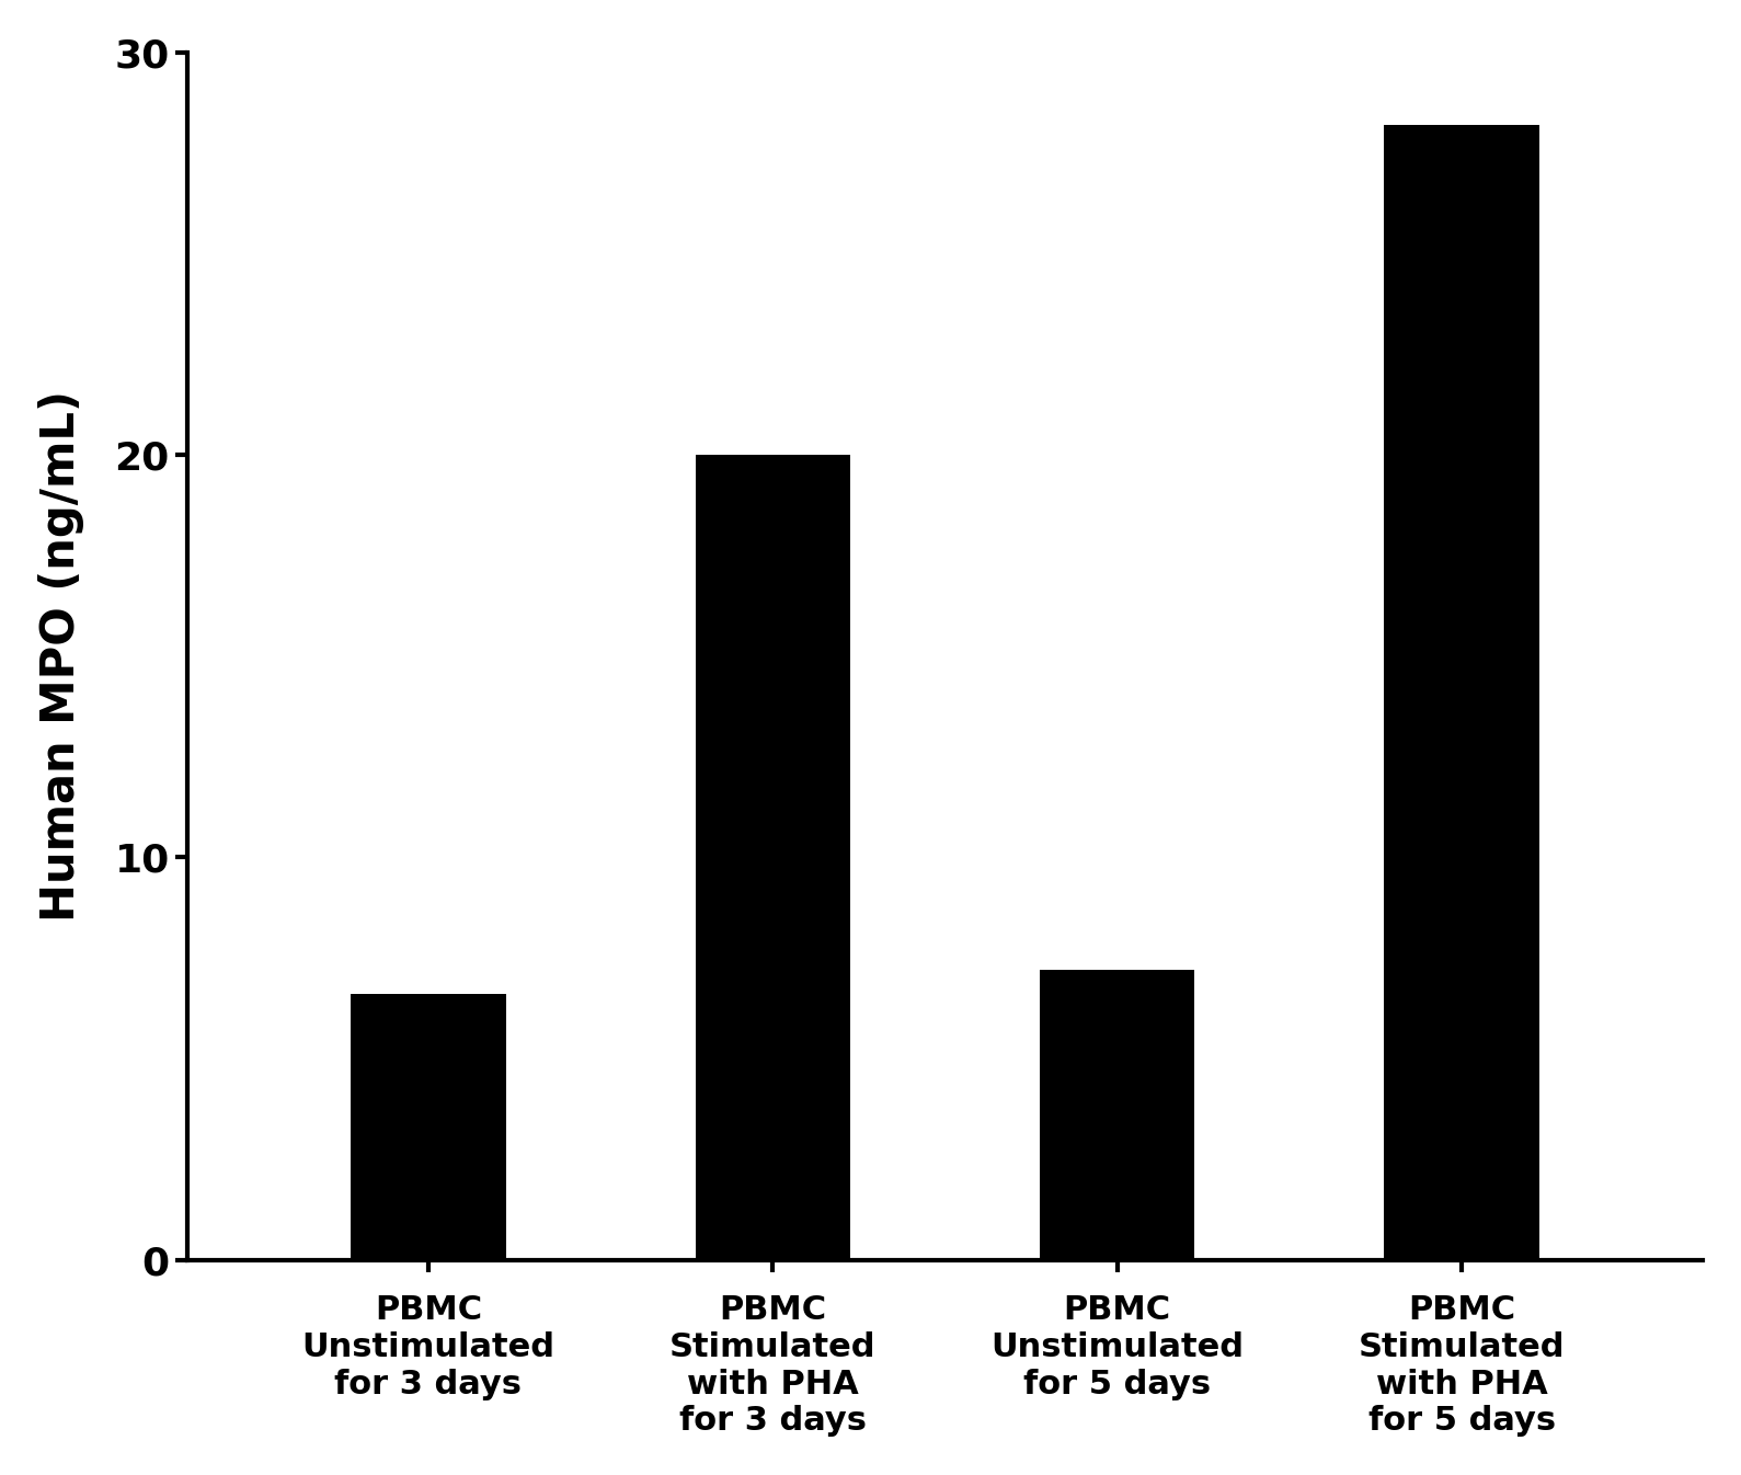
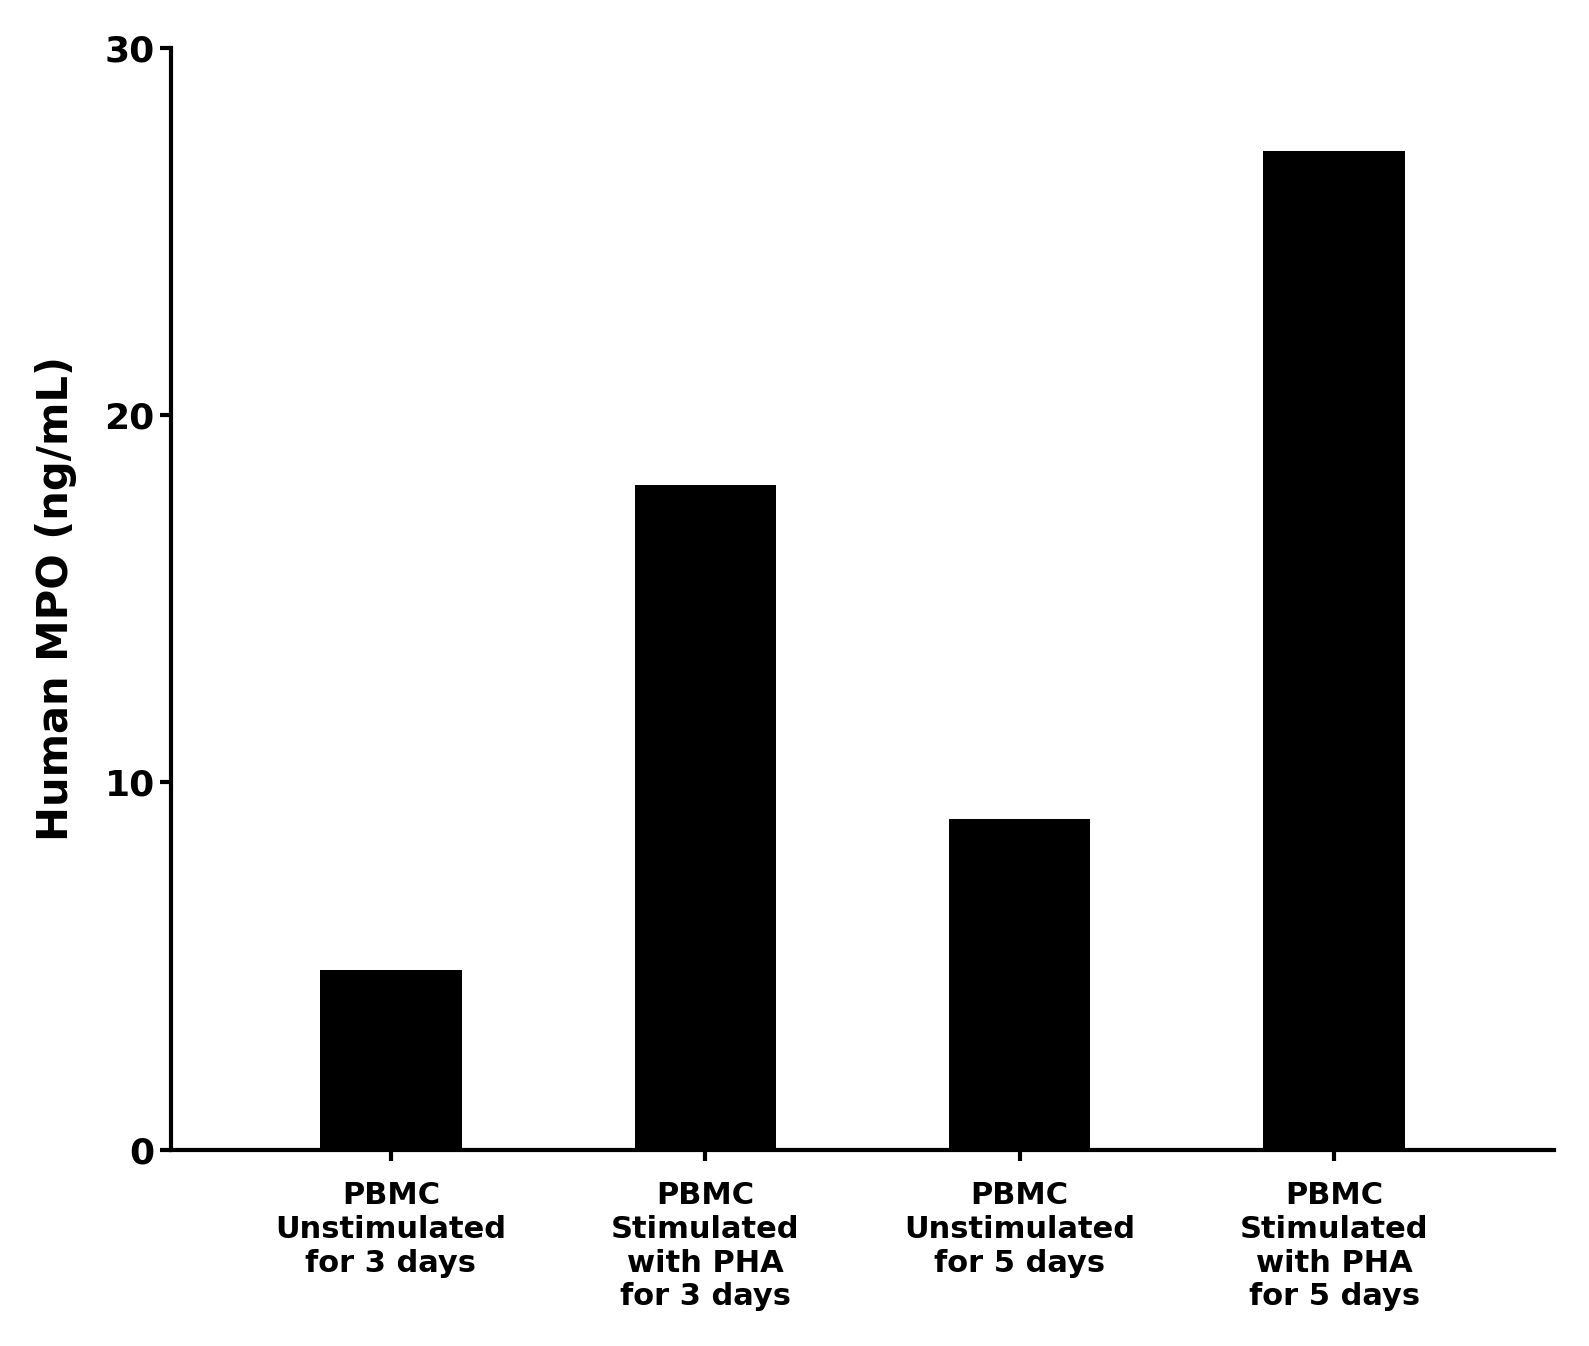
PBMC Unstimulated for 3 days: 6.6 -> 4.9
PBMC Stimulated with PHA for 3 days: 20.0 -> 18.1
PBMC Unstimulated for 5 days: 7.2 -> 9.0
PBMC Stimulated with PHA for 5 days: 28.2 -> 27.2
